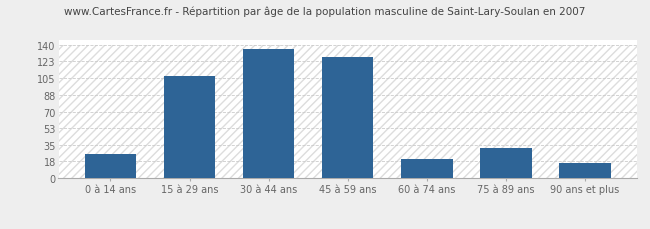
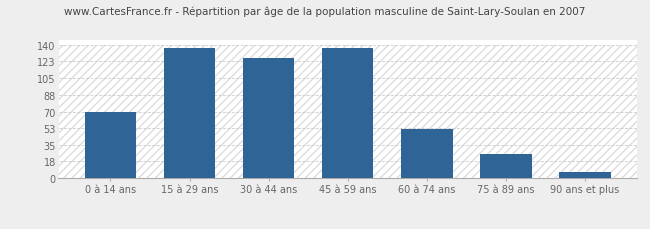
0 à 14 ans: 26 -> 70
15 à 29 ans: 108 -> 137
30 à 44 ans: 136 -> 126
45 à 59 ans: 128 -> 137
60 à 74 ans: 20 -> 52
75 à 89 ans: 32 -> 26
90 ans et plus: 16 -> 7
